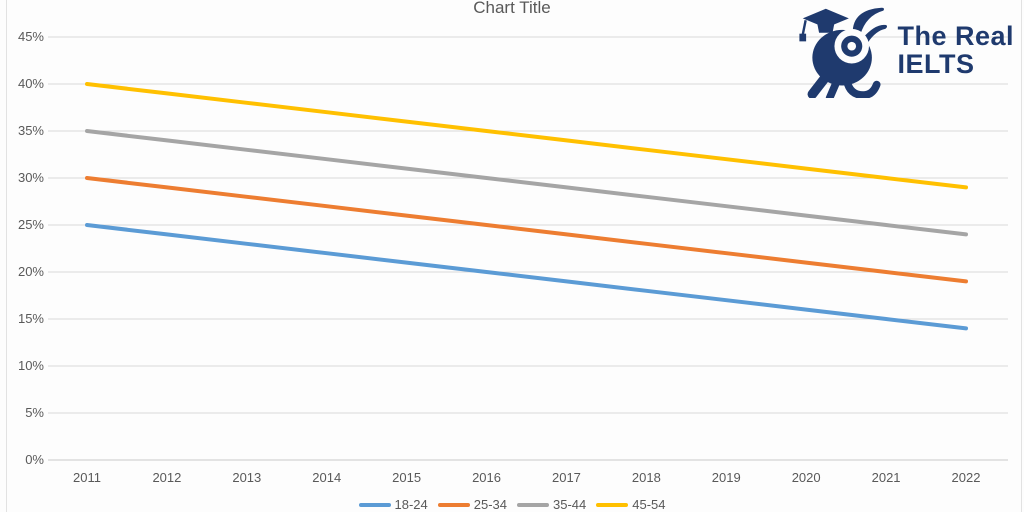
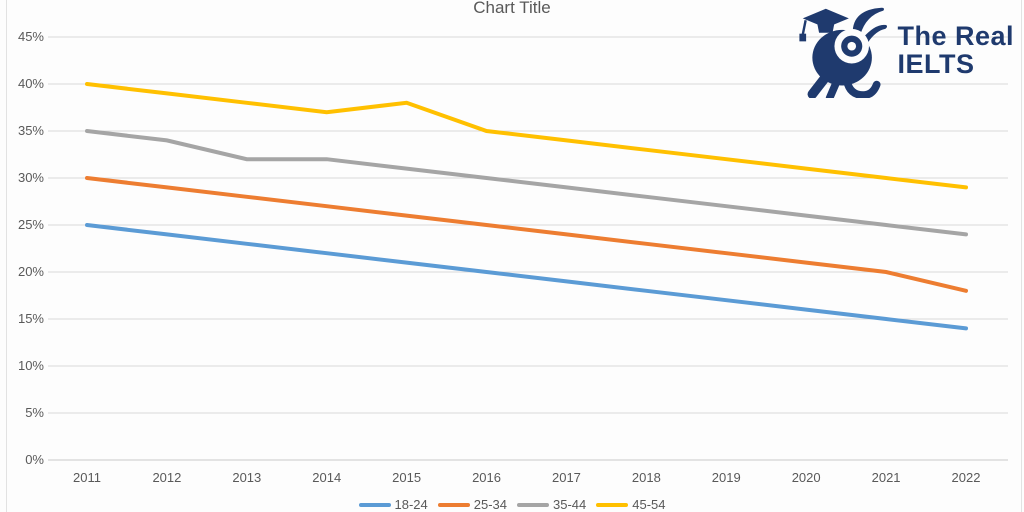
35-44/2013: 33% -> 32%
45-54/2015: 36% -> 38%
25-34/2022: 19% -> 18%
